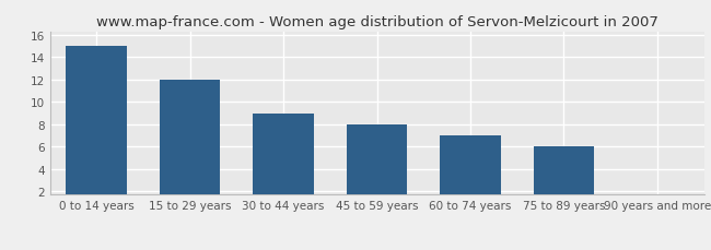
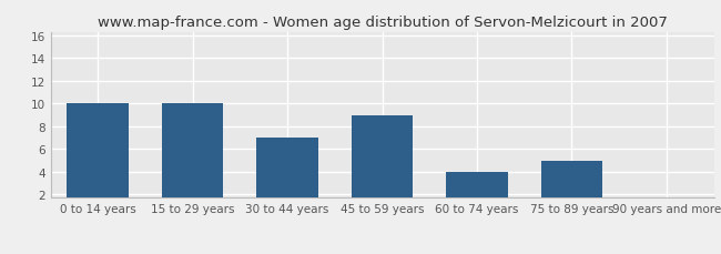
0 to 14 years: 15 -> 10
15 to 29 years: 12 -> 10
30 to 44 years: 9 -> 7
45 to 59 years: 8 -> 9
60 to 74 years: 7 -> 4
75 to 89 years: 6 -> 5
